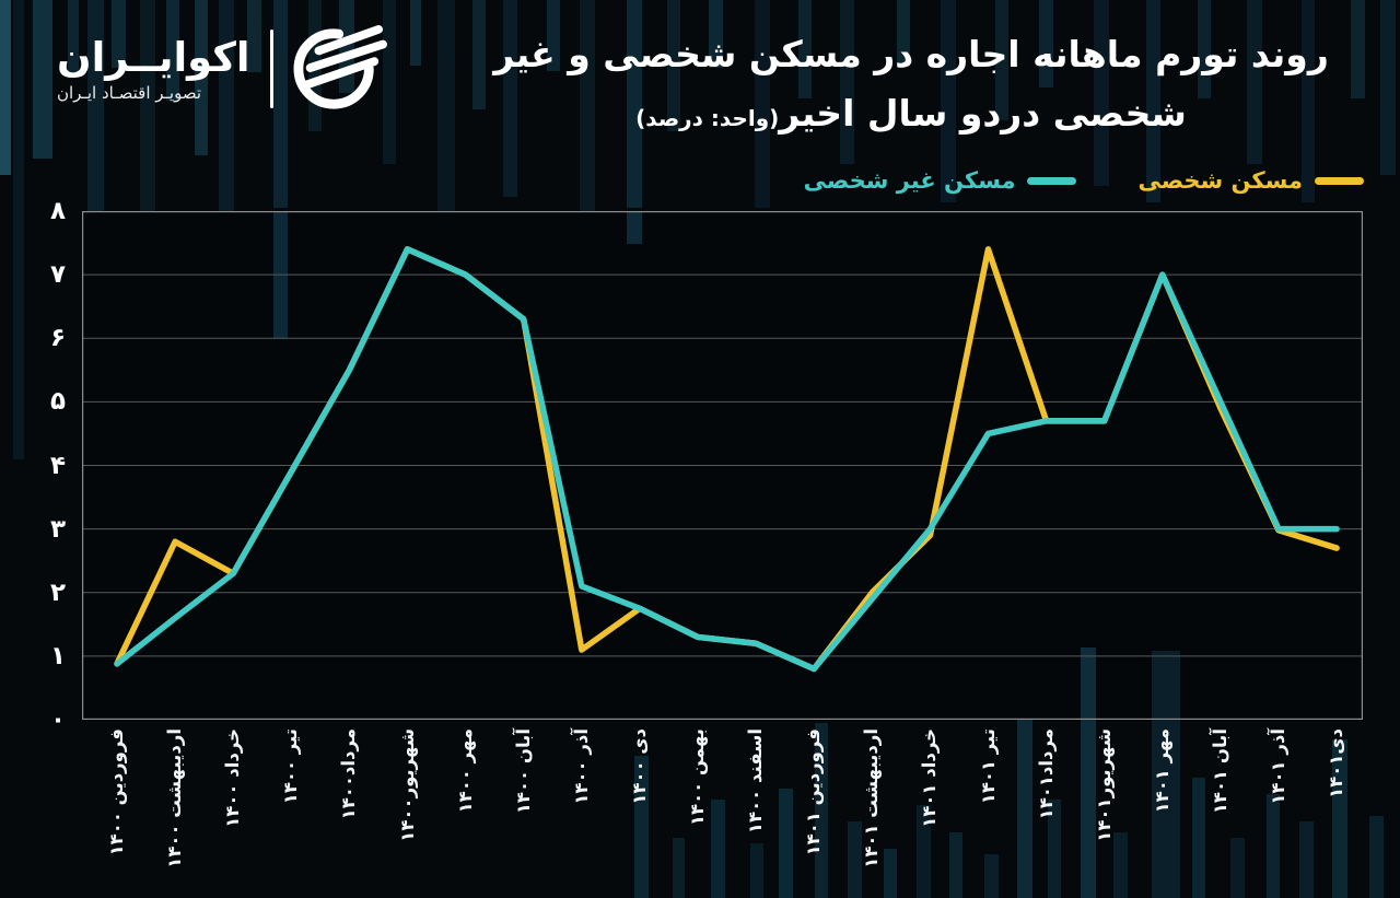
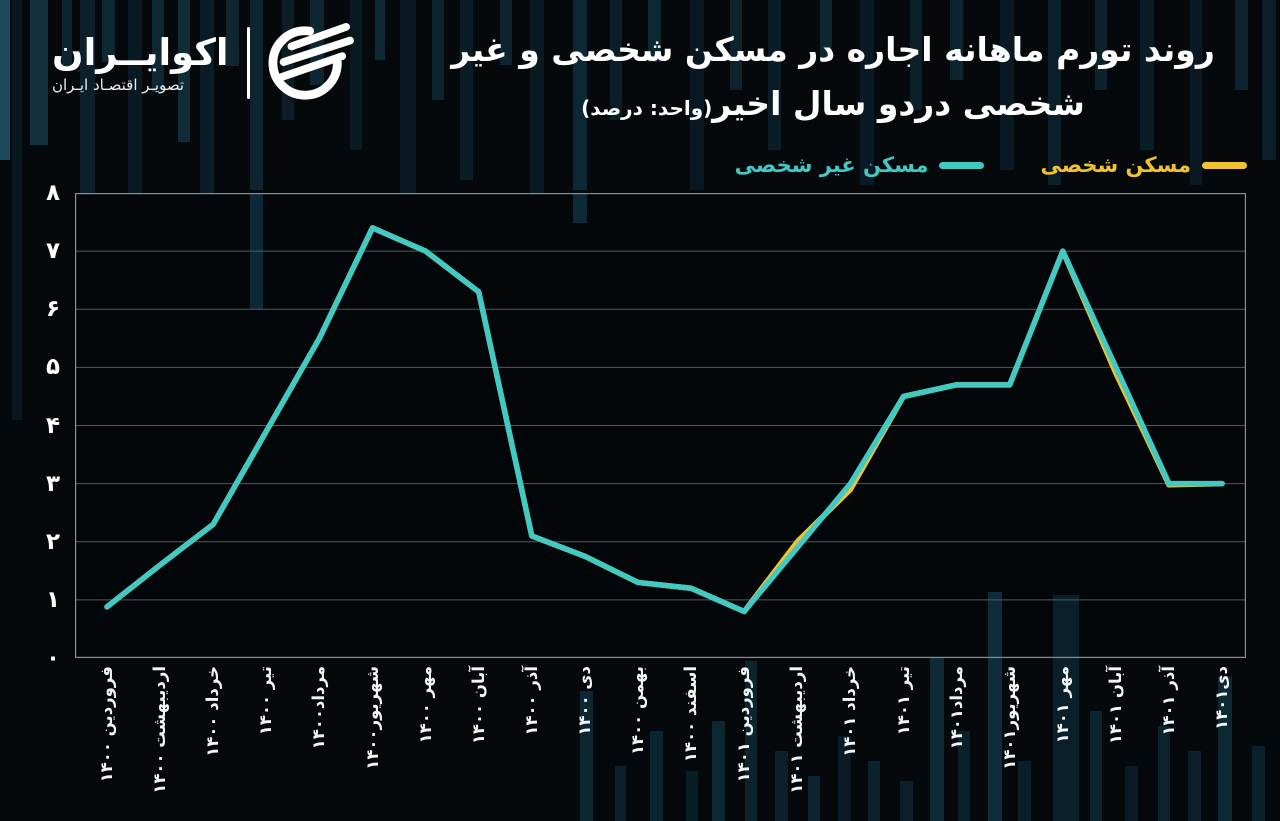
مسکن شخصی/اردیبهشت ۱۴۰۰: 2.8 -> 1.6
مسکن شخصی/آذر ۱۴۰۰: 1.1 -> 2.1
مسکن شخصی/تیر ۱۴۰۱: 7.4 -> 4.5
مسکن شخصی/دی۱۴۰۱: 2.7 -> 3.0
